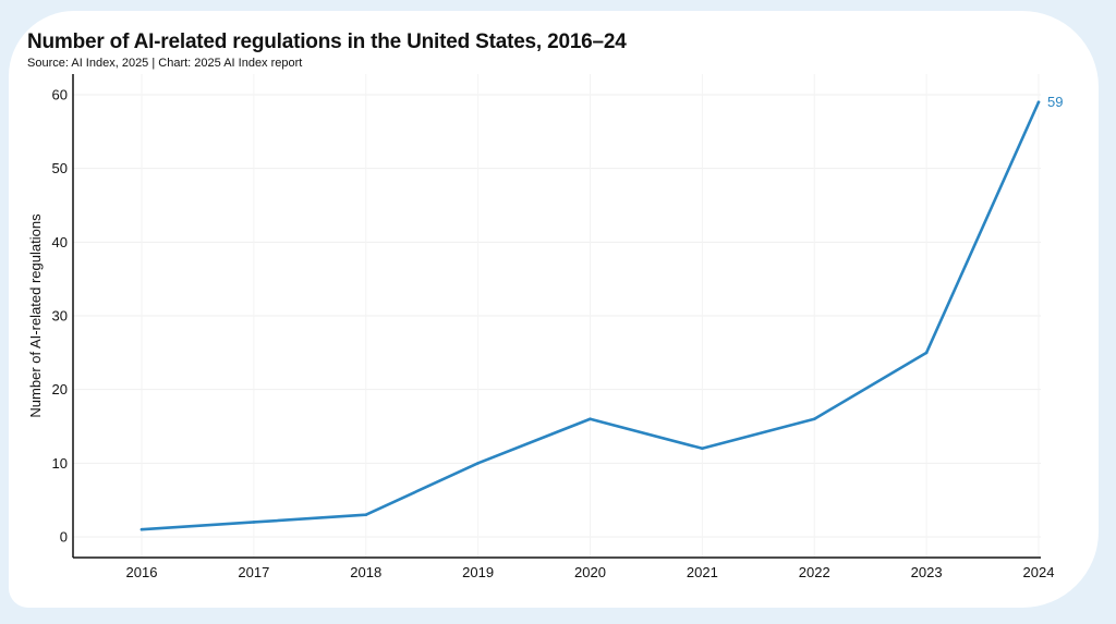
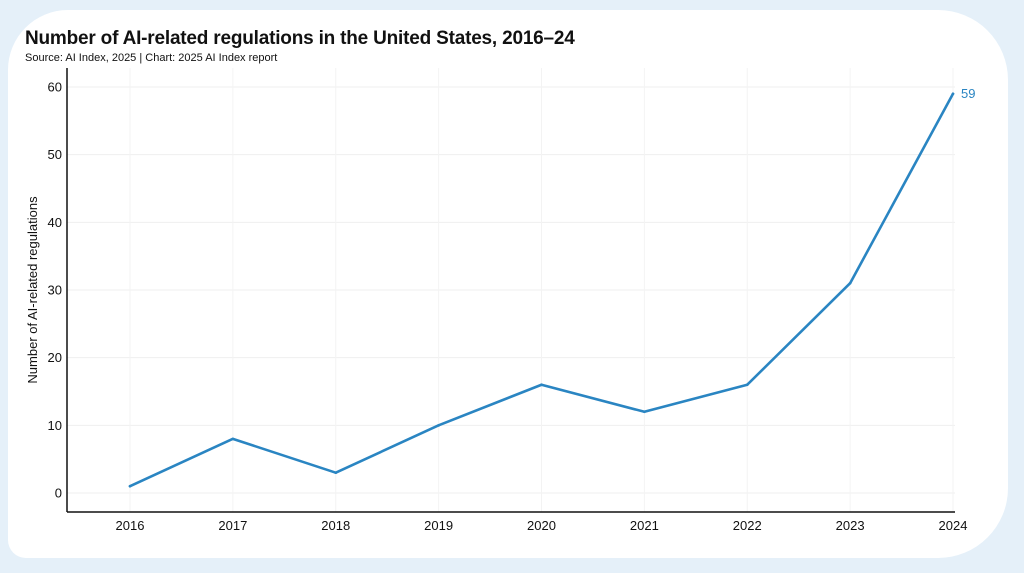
2017: 2 -> 8
2023: 25 -> 31
